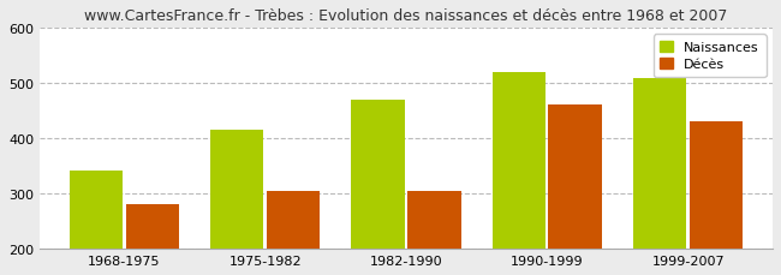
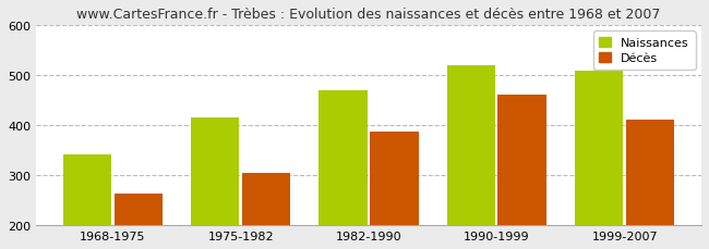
Décès/1968-1975: 280 -> 264
Décès/1982-1990: 305 -> 388
Décès/1999-2007: 430 -> 412
